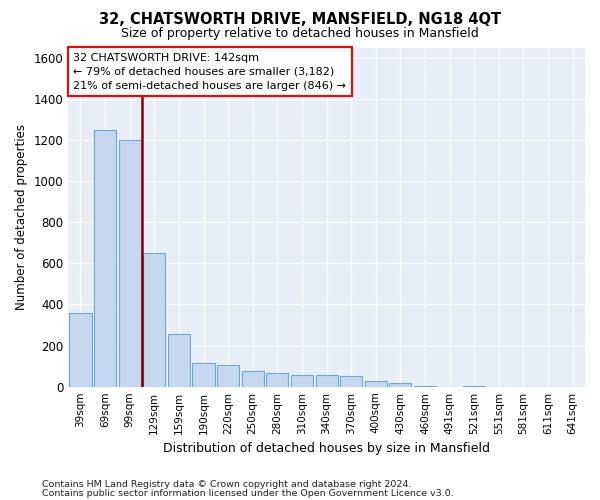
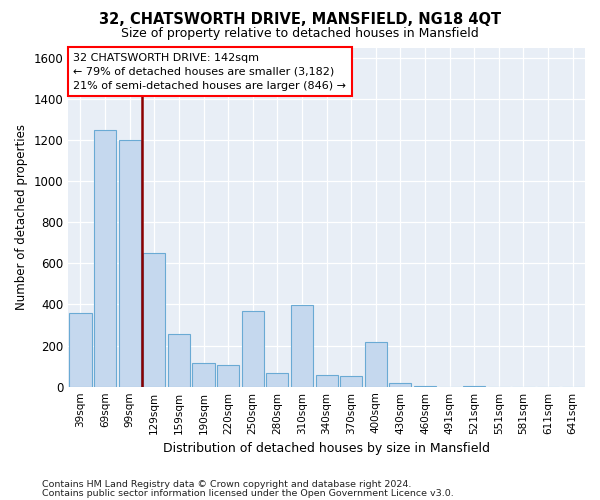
250sqm: 75 -> 370
310sqm: 57 -> 395
400sqm: 28 -> 215
